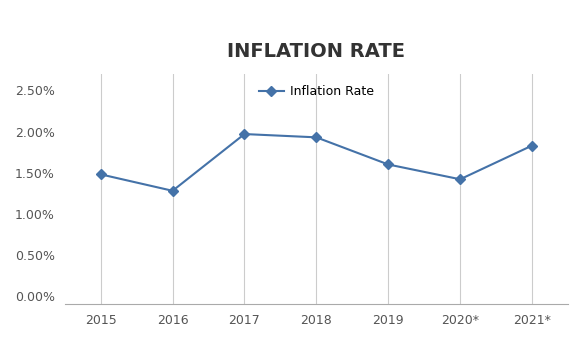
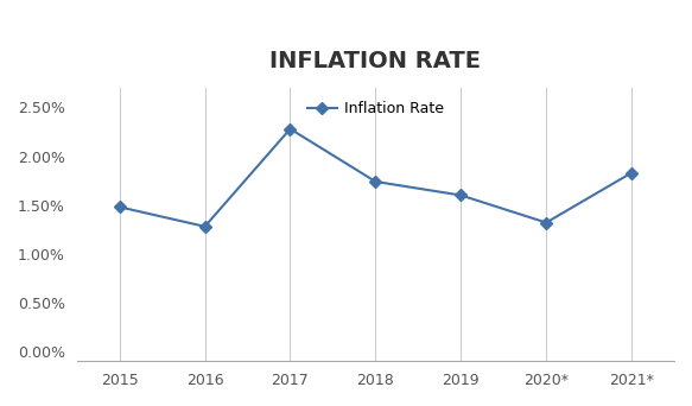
2017: 1.97% -> 2.28%
2018: 1.93% -> 1.74%
2020*: 1.42% -> 1.32%
